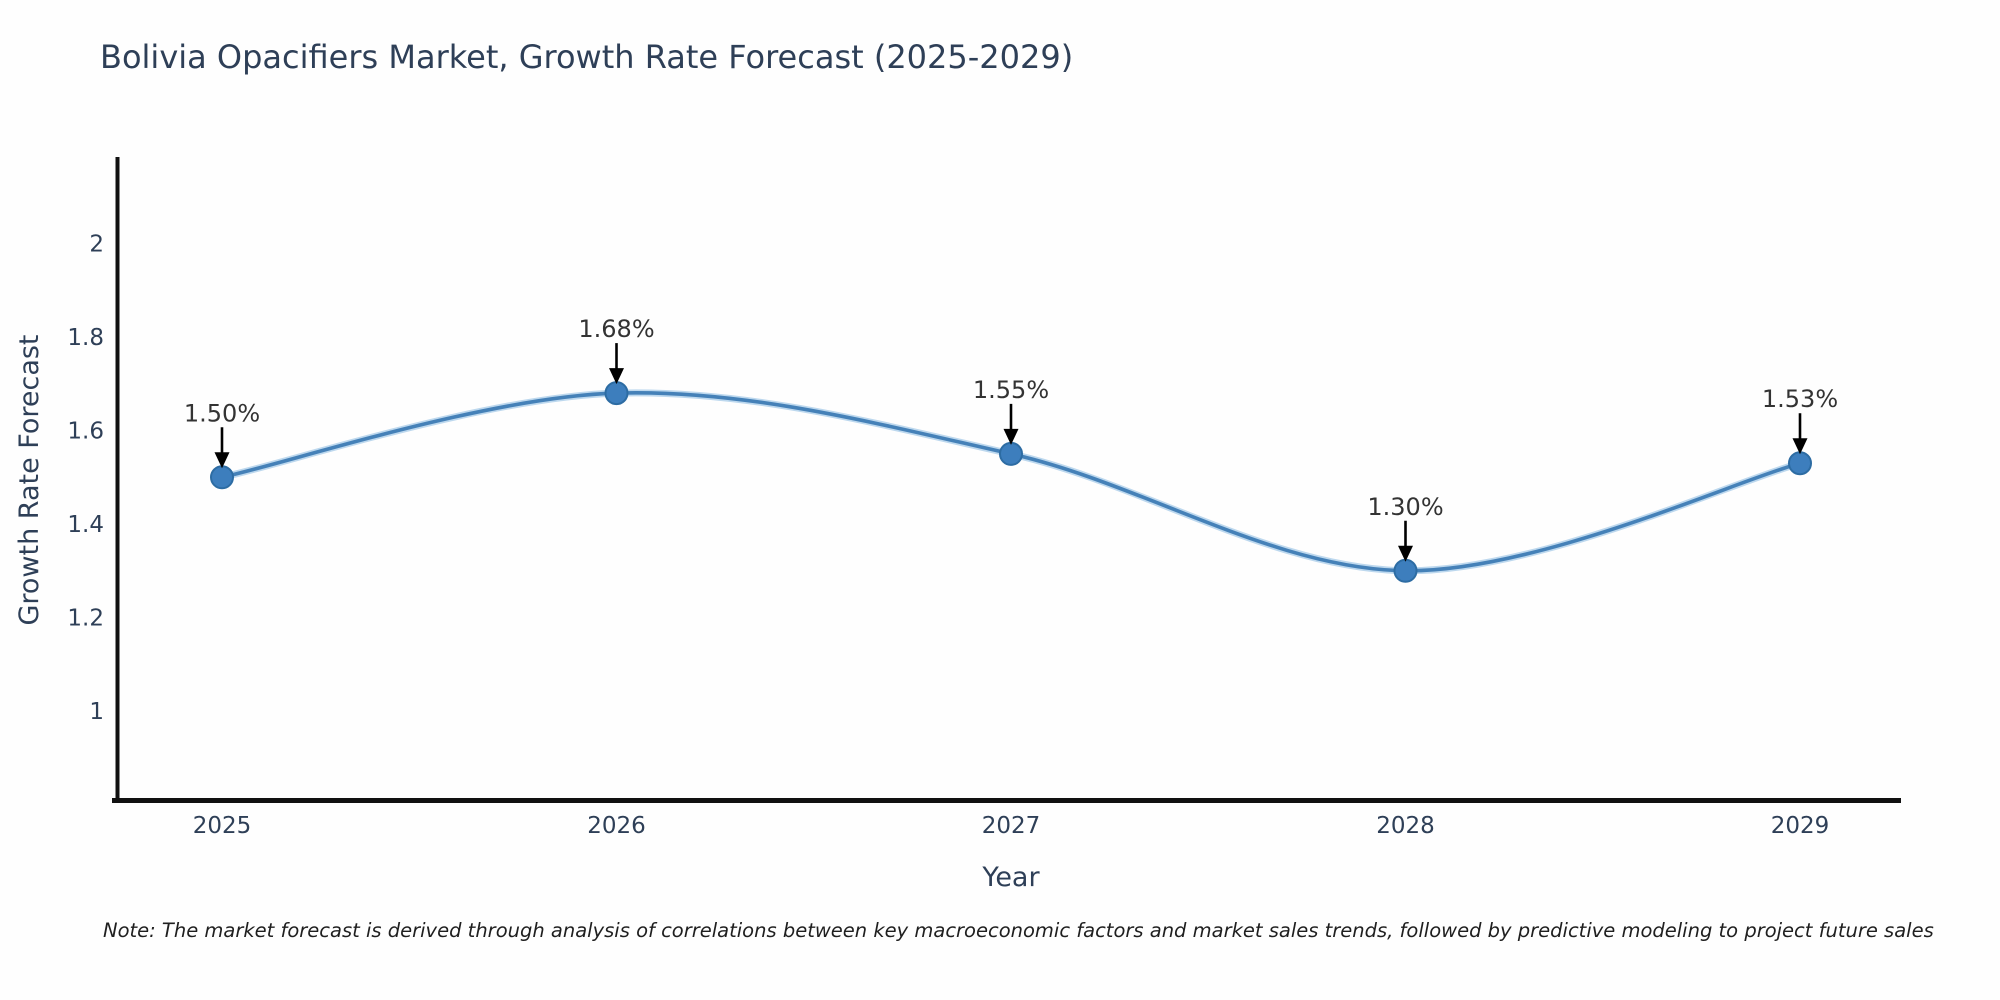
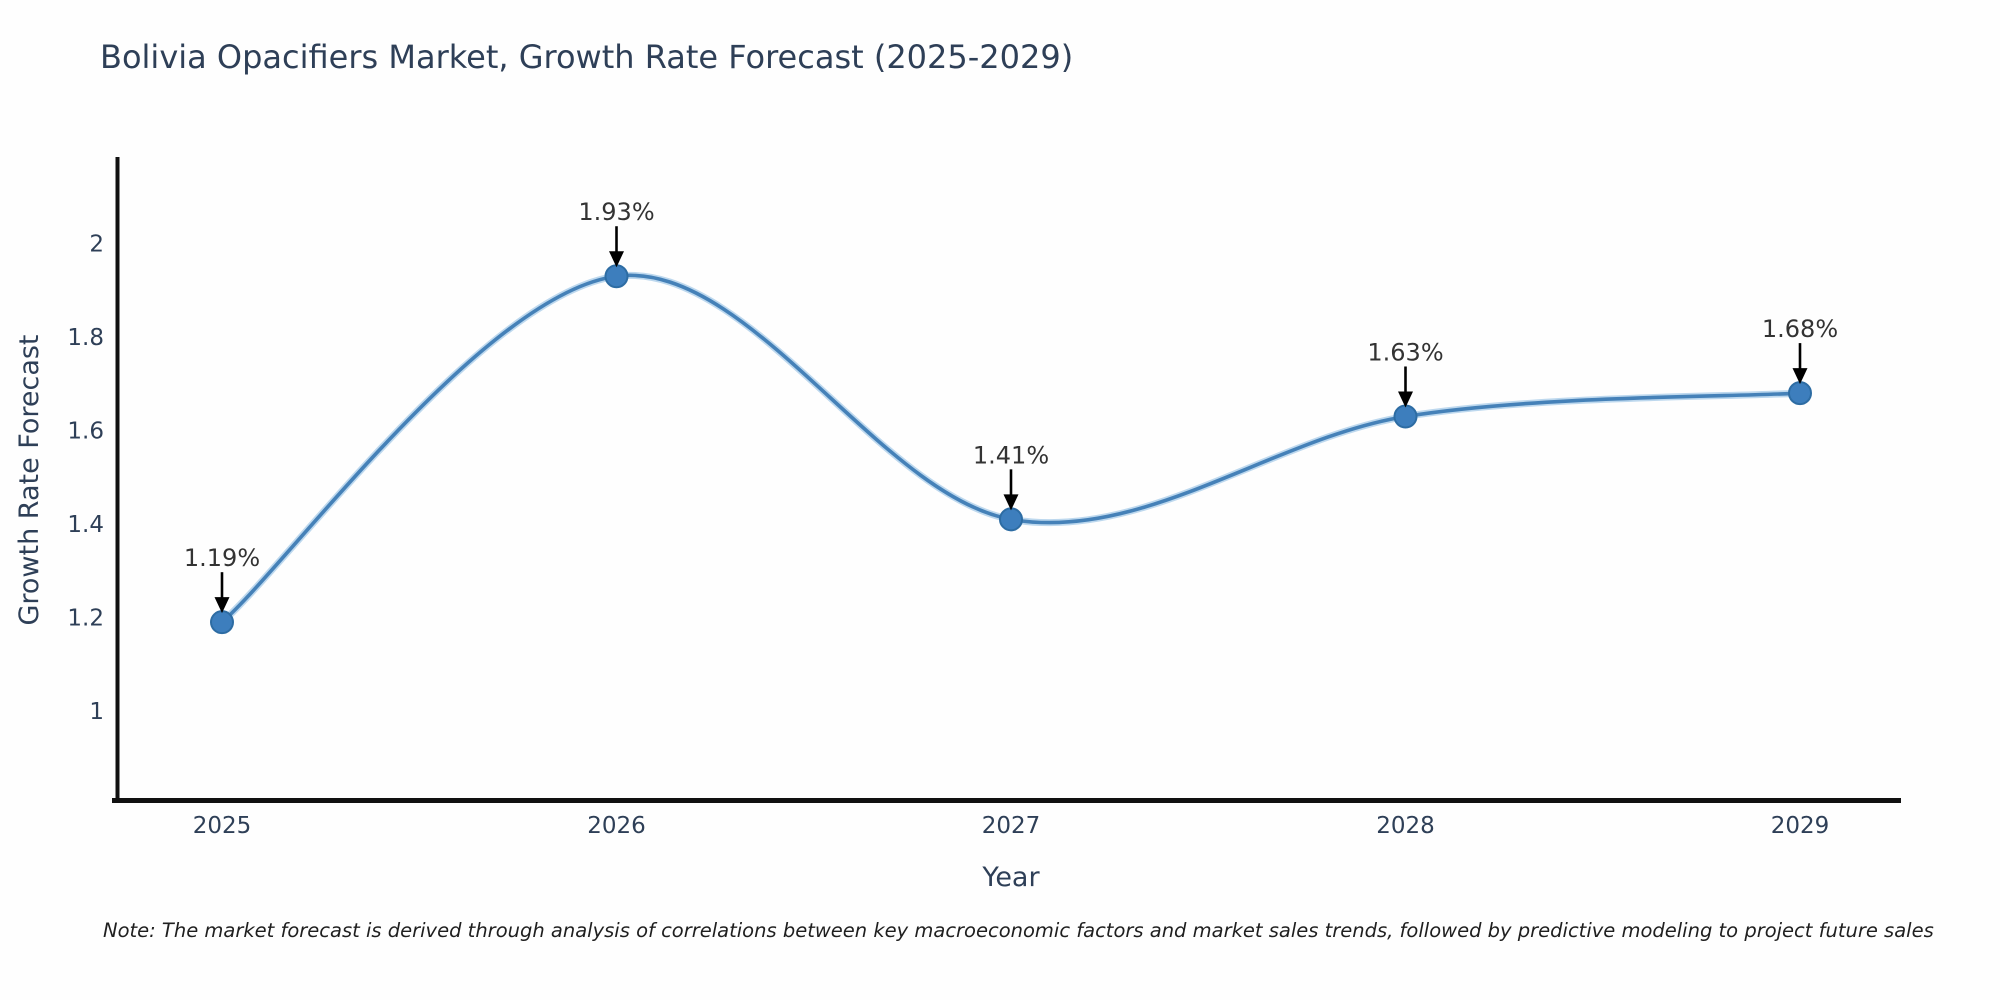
2025: 1.50% -> 1.19%
2026: 1.68% -> 1.93%
2027: 1.55% -> 1.41%
2028: 1.30% -> 1.63%
2029: 1.53% -> 1.68%
